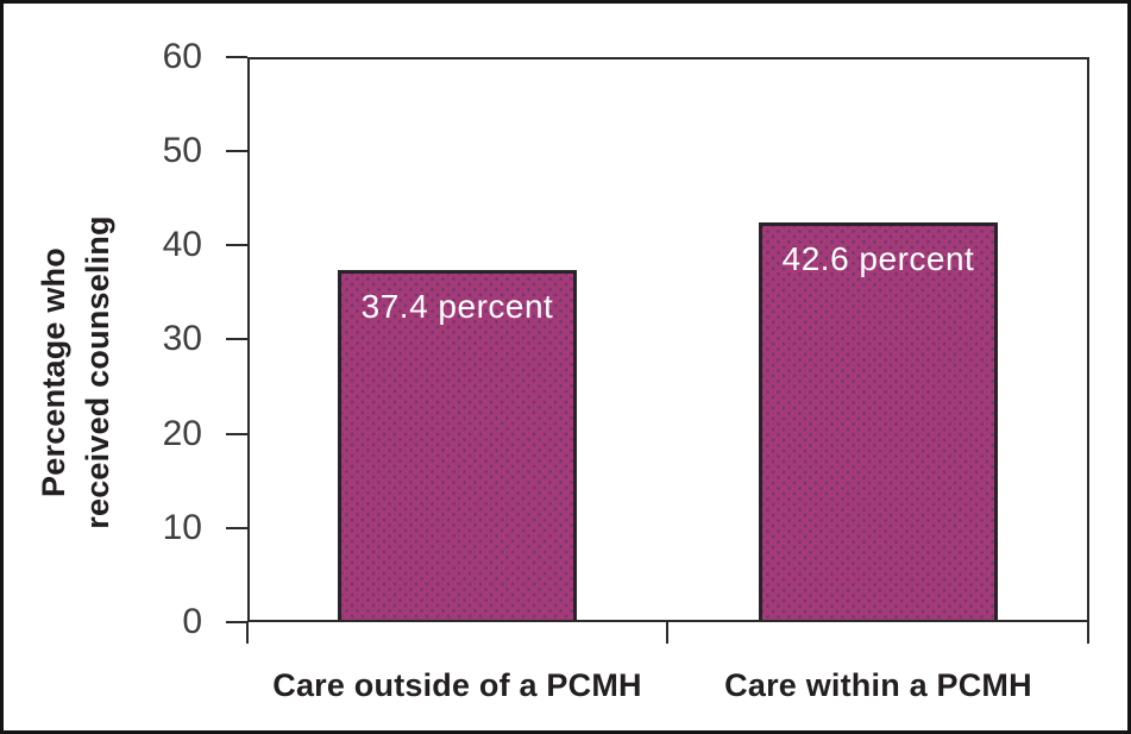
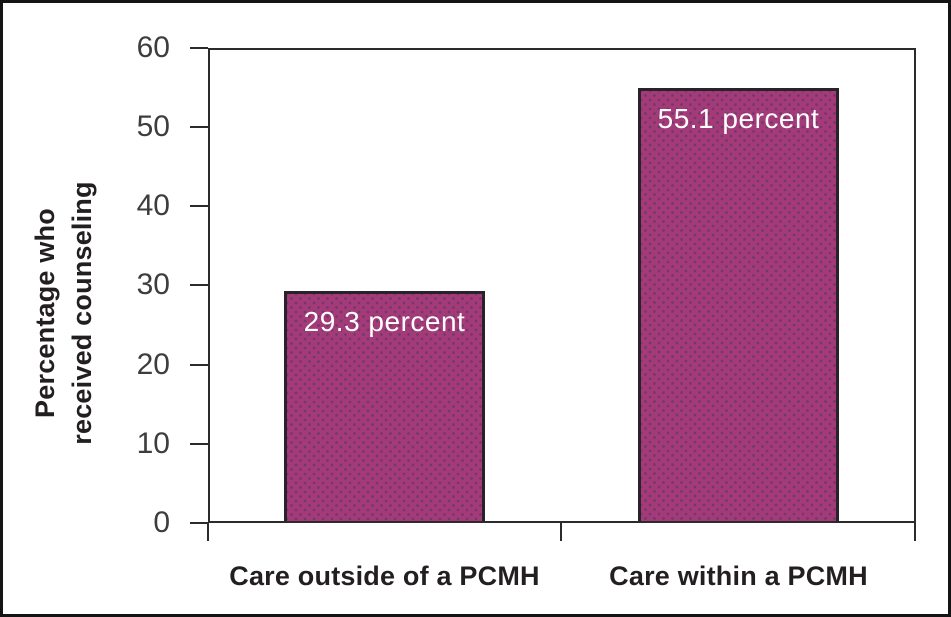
Care outside of a PCMH: 37.4 -> 29.3
Care within a PCMH: 42.6 -> 55.1
